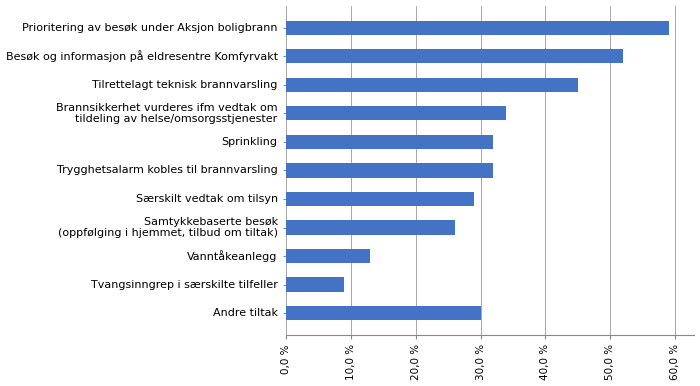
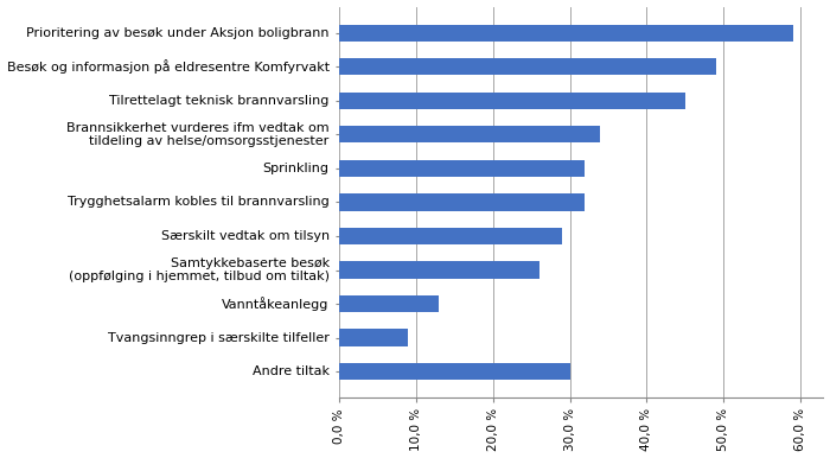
Besøk og informasjon på eldresentre Komfyrvakt: 52 % -> 49 %
